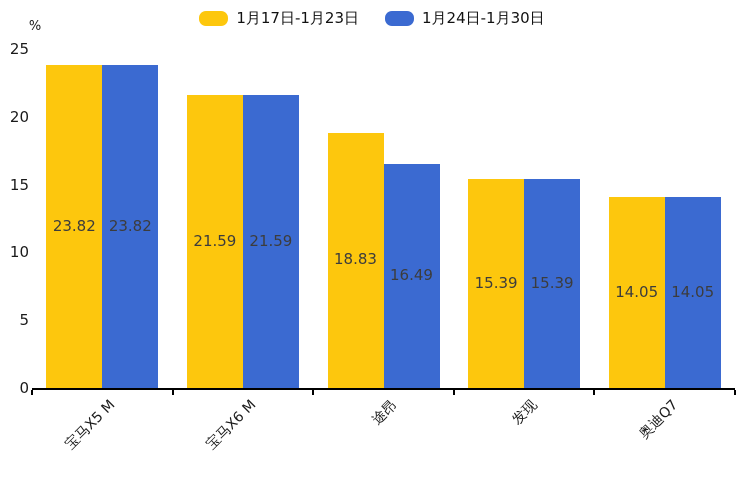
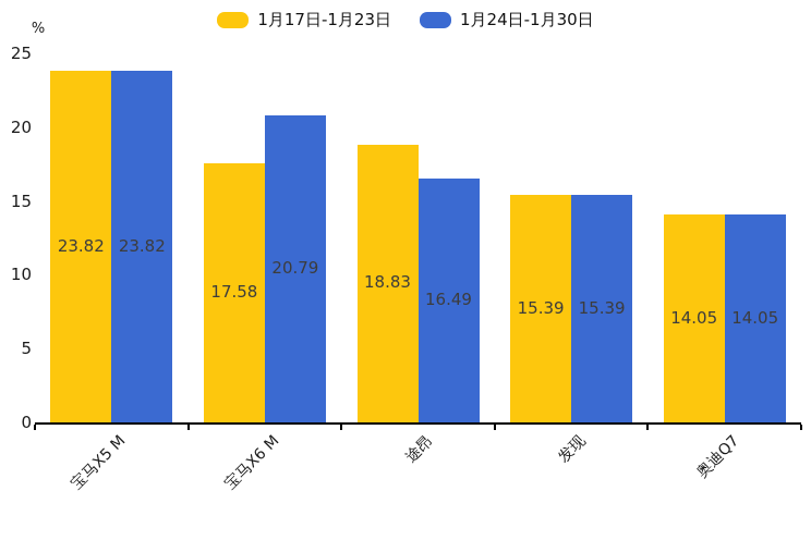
1月17日-1月23日/宝马X6 M: 21.59 -> 17.58
1月24日-1月30日/宝马X6 M: 21.59 -> 20.79
